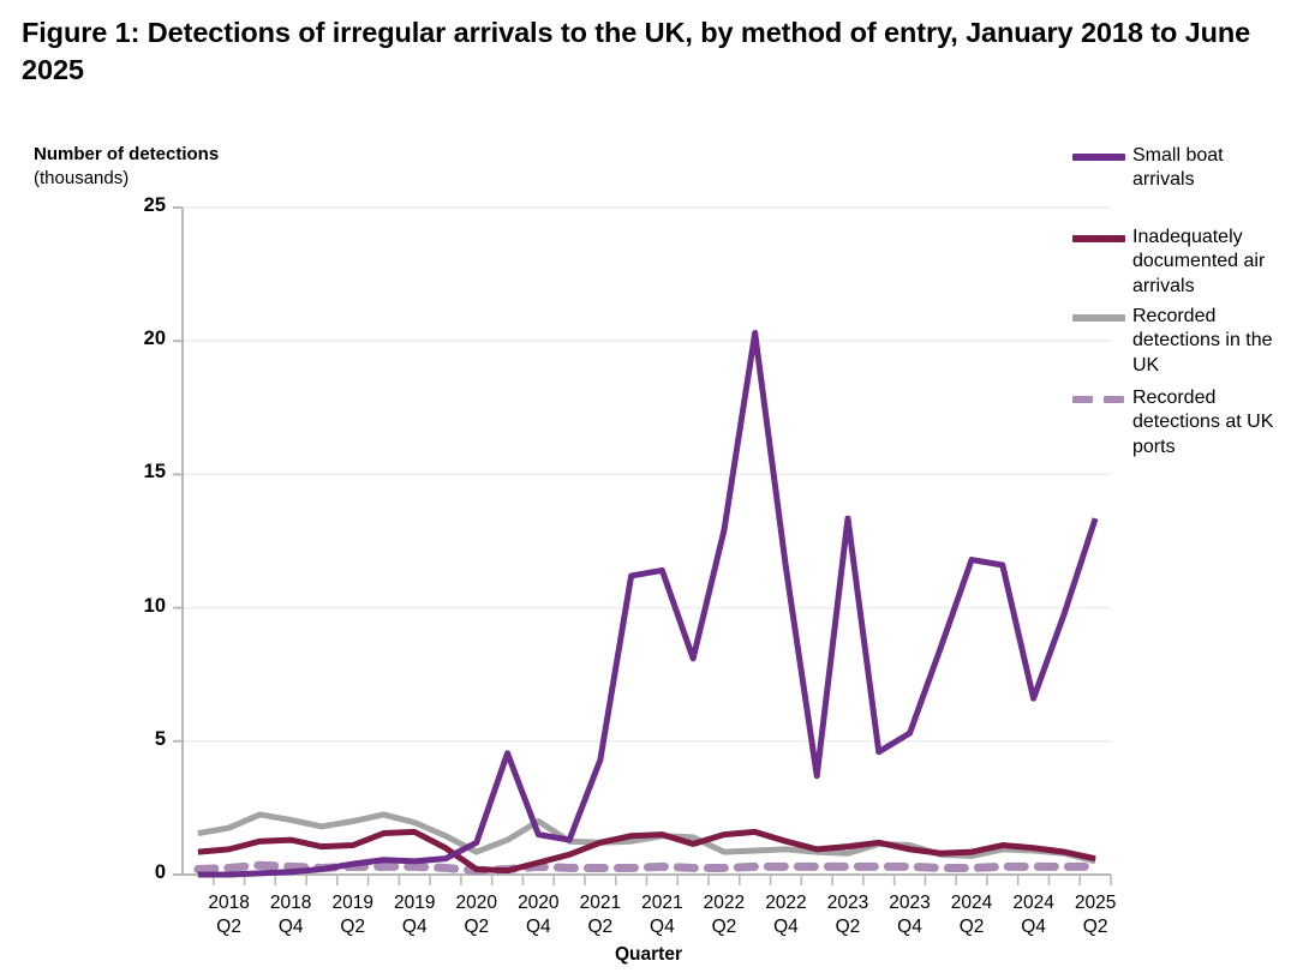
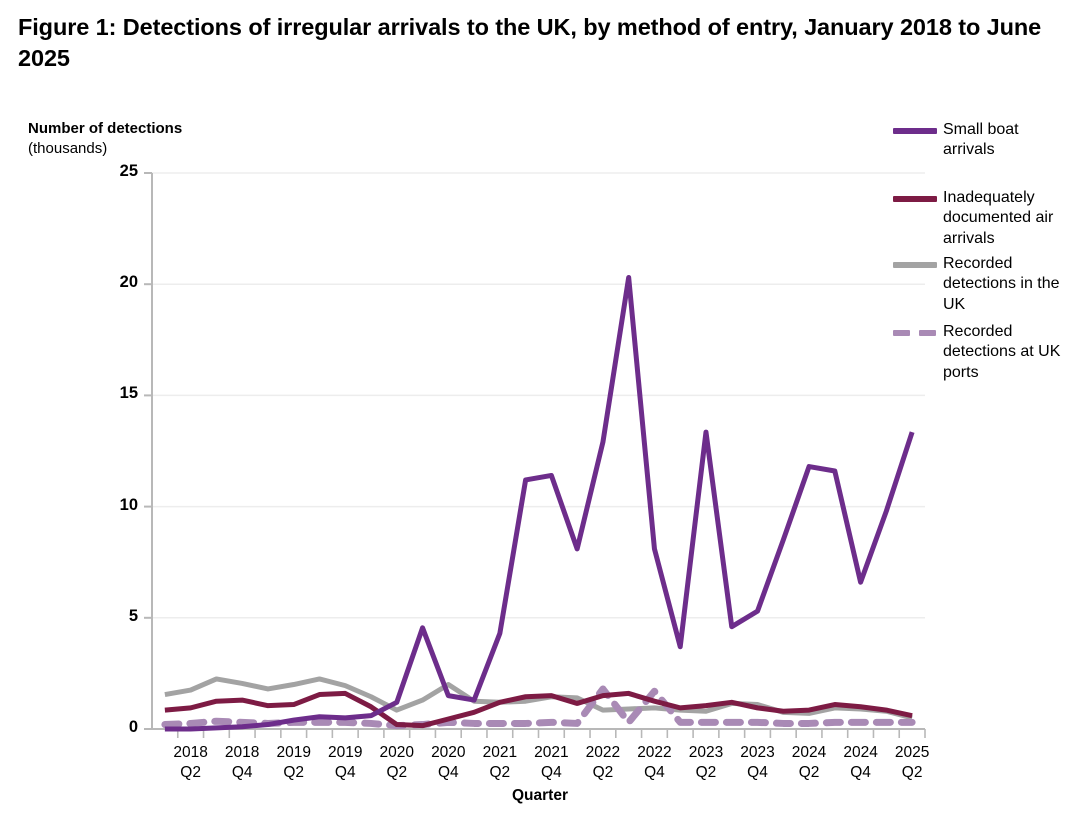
Recorded detections at UK ports/2022 Q2: 0.2 -> 1.8
Small boat arrivals/2022 Q4: 11.5 -> 8.1
Recorded detections at UK ports/2022 Q4: 0.3 -> 1.7
